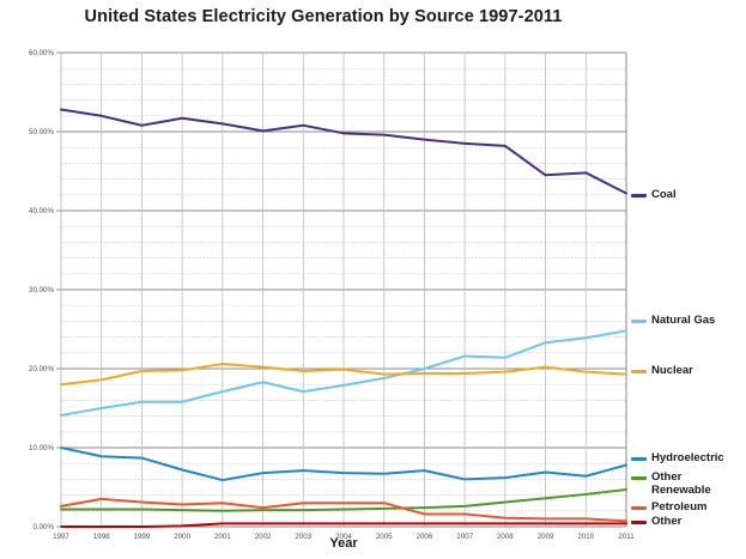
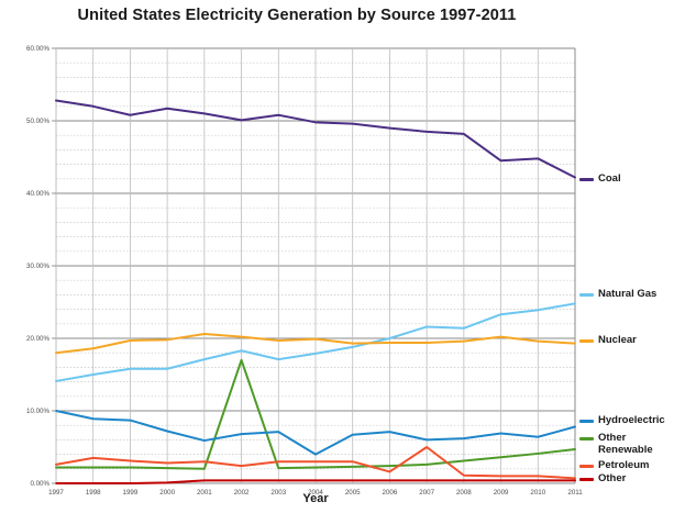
Other Renewable/2002: 2% -> 17%
Hydroelectric/2004: 7% -> 4%
Petroleum/2007: 2% -> 5%
